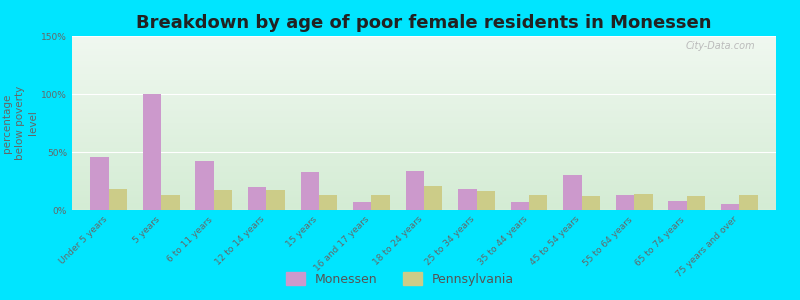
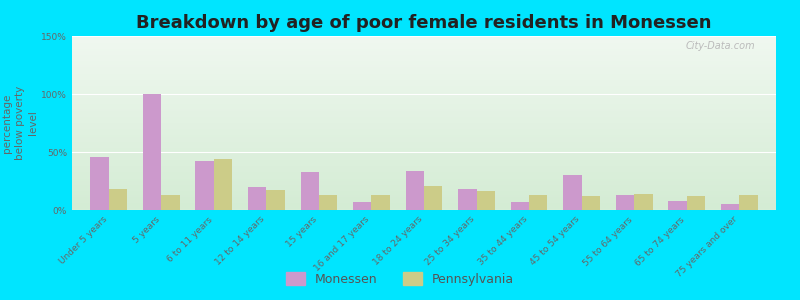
Pennsylvania/6 to 11 years: 17% -> 44%
